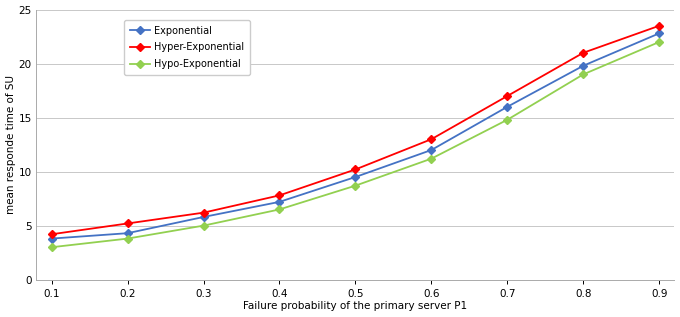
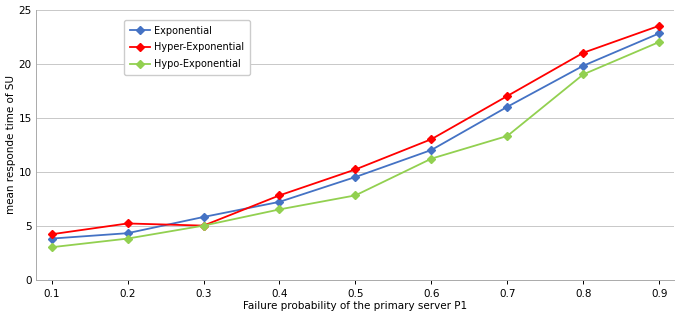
Hyper-Exponential/0.3: 6.2 -> 5.0
Hypo-Exponential/0.5: 8.7 -> 7.8
Hypo-Exponential/0.7: 14.8 -> 13.3
